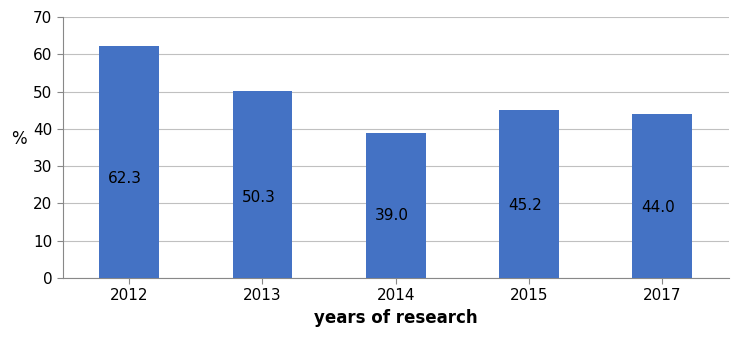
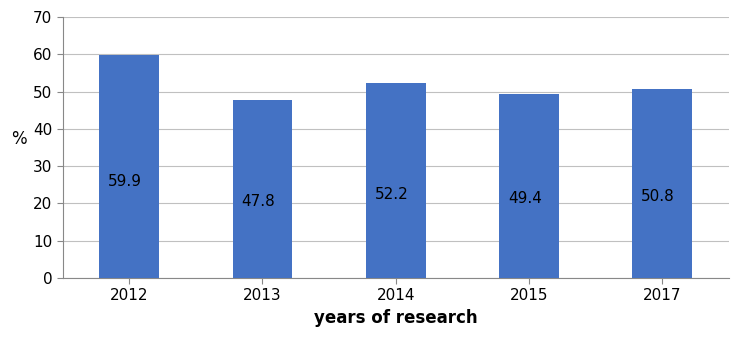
2012: 62.3 -> 59.9
2013: 50.3 -> 47.8
2014: 39.0 -> 52.2
2015: 45.2 -> 49.4
2017: 44.0 -> 50.8
